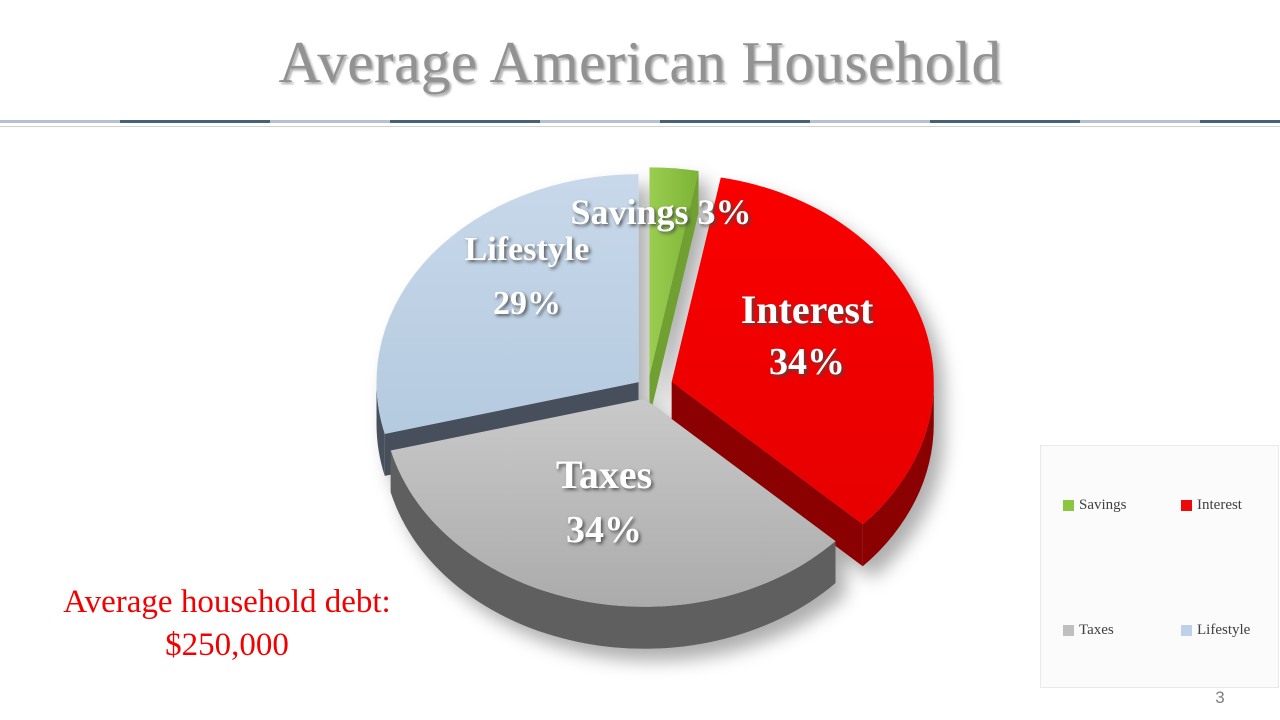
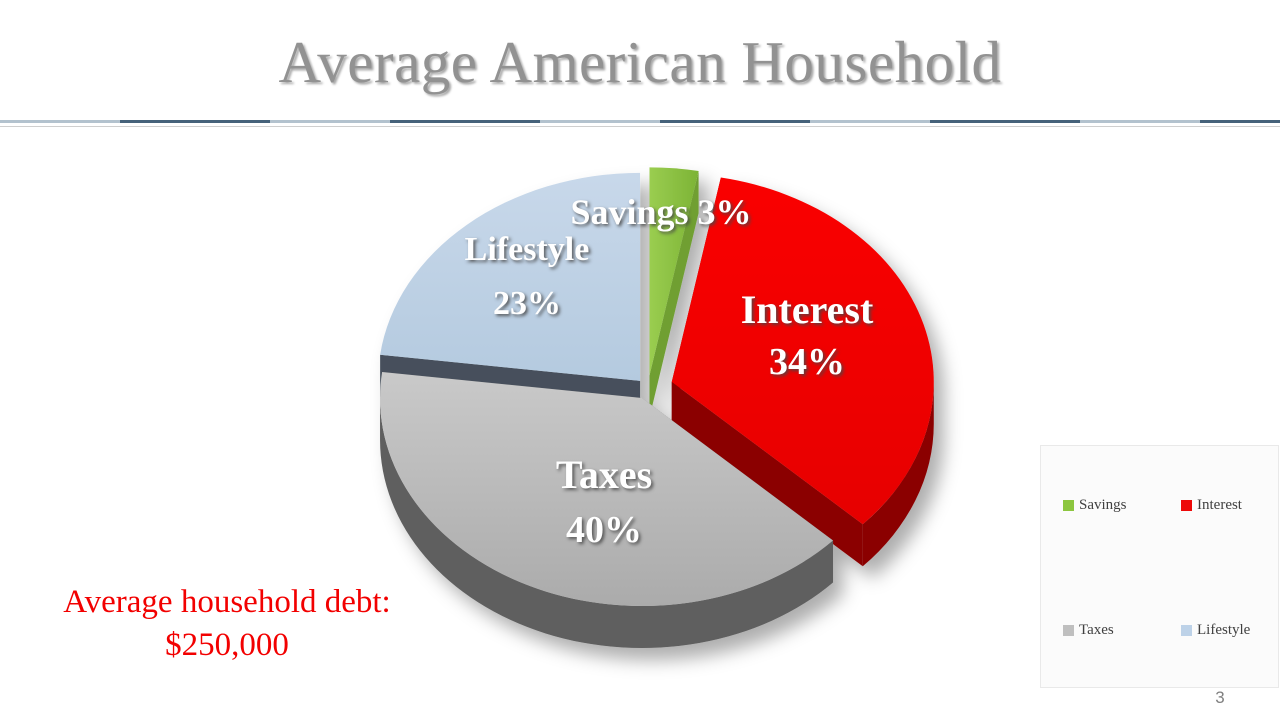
Taxes: 34% -> 40%
Lifestyle: 29% -> 23%
